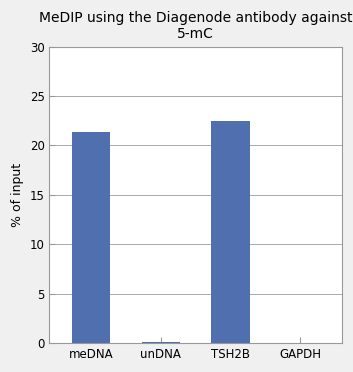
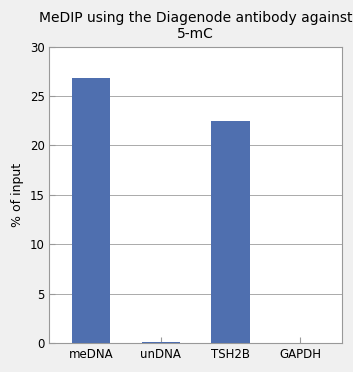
meDNA: 21.4 -> 26.8
